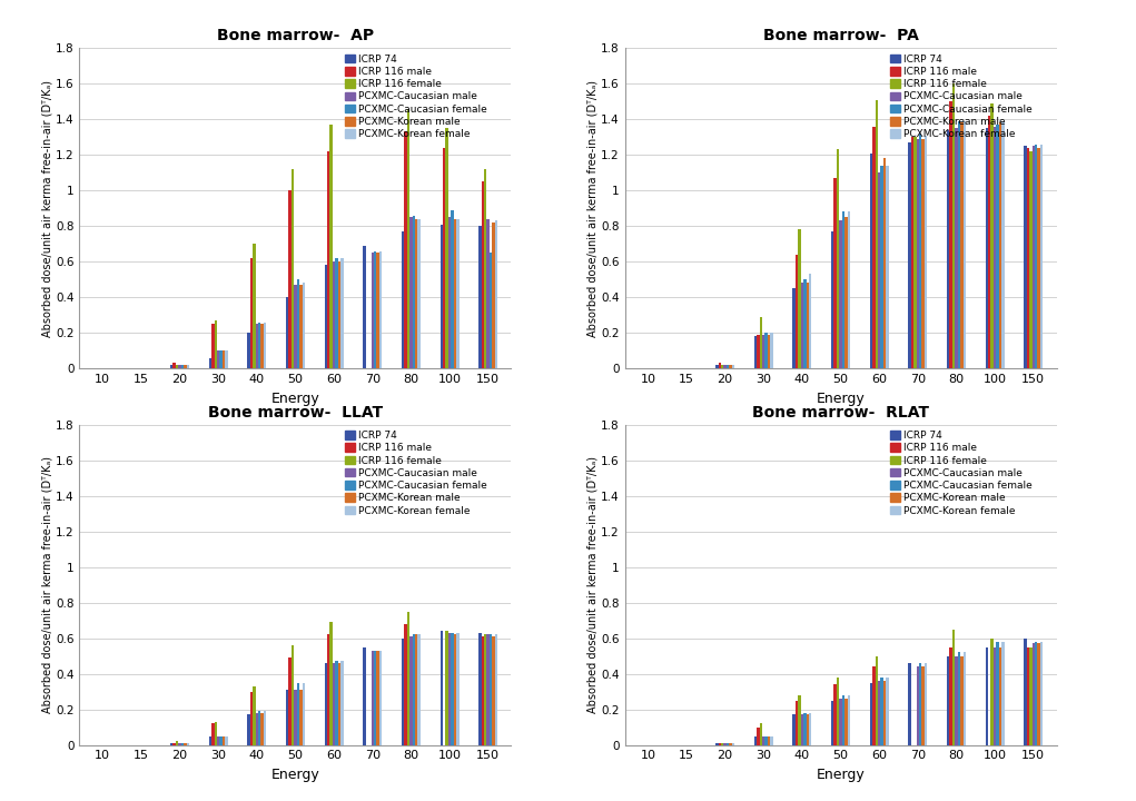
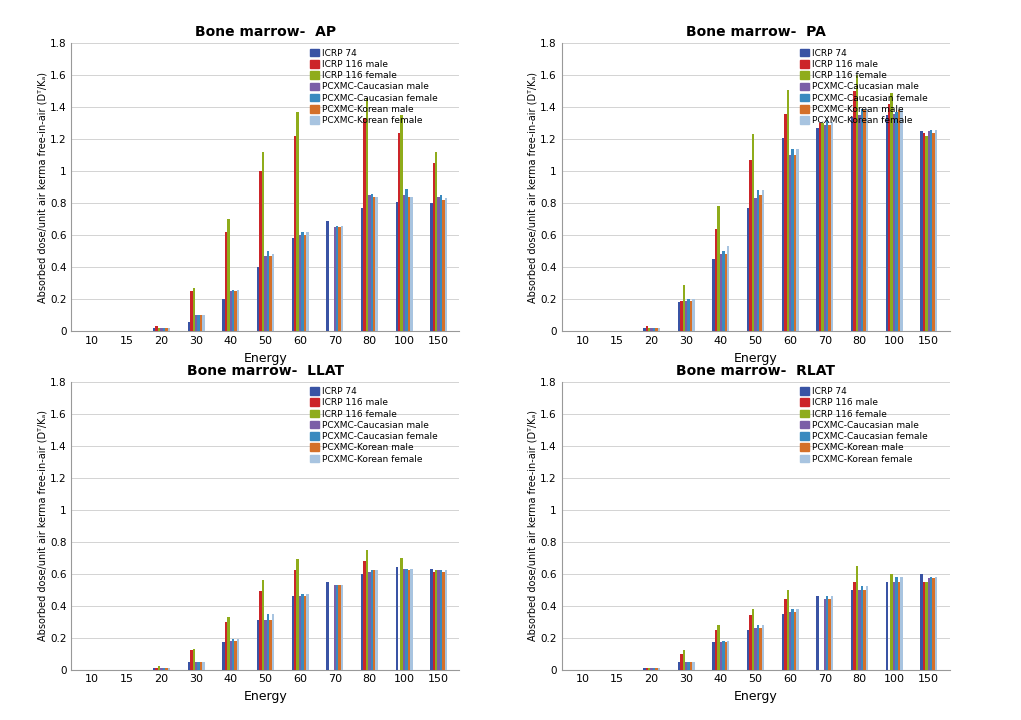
Bone marrow- AP/PCXMC-Caucasian female/150: 0.65 -> 0.85
Bone marrow- PA/PCXMC-Korean male/60: 1.18 -> 1.10
Bone marrow- LLAT/ICRP 116 female/100: 0.64 -> 0.70
